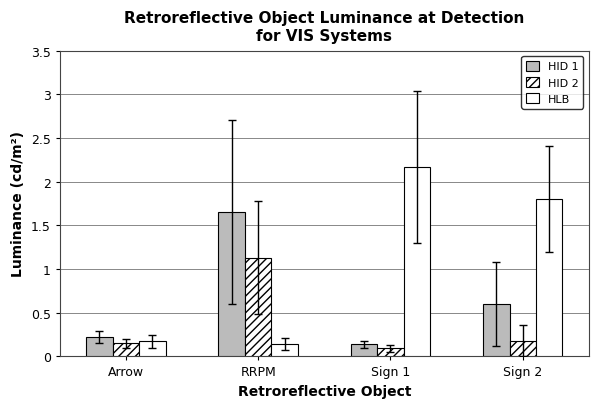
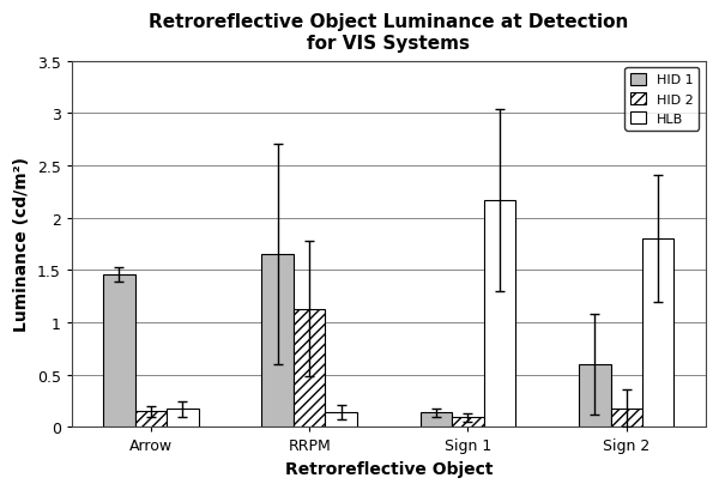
HID 1/Arrow: 0.22 -> 1.46
